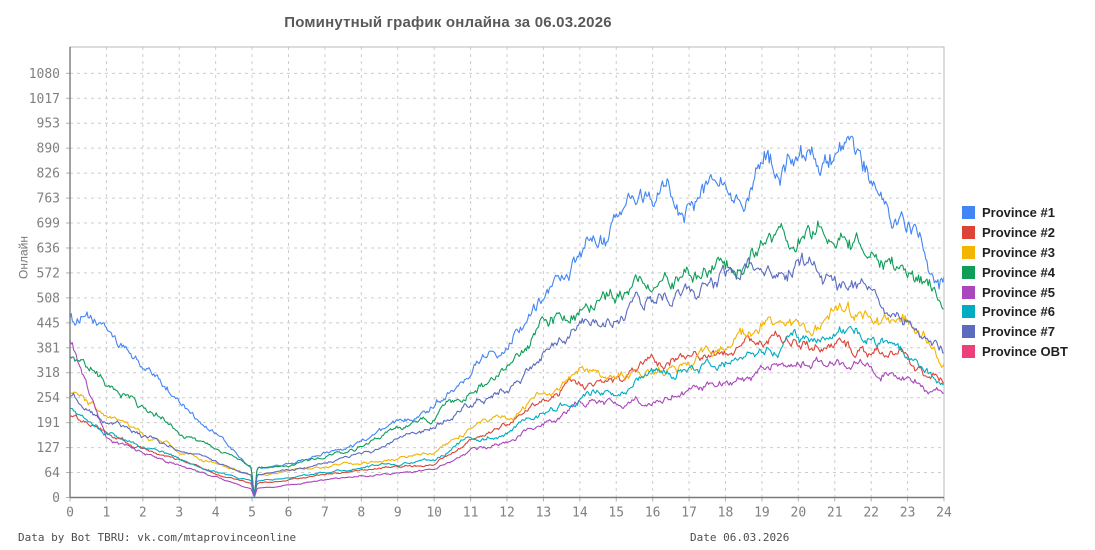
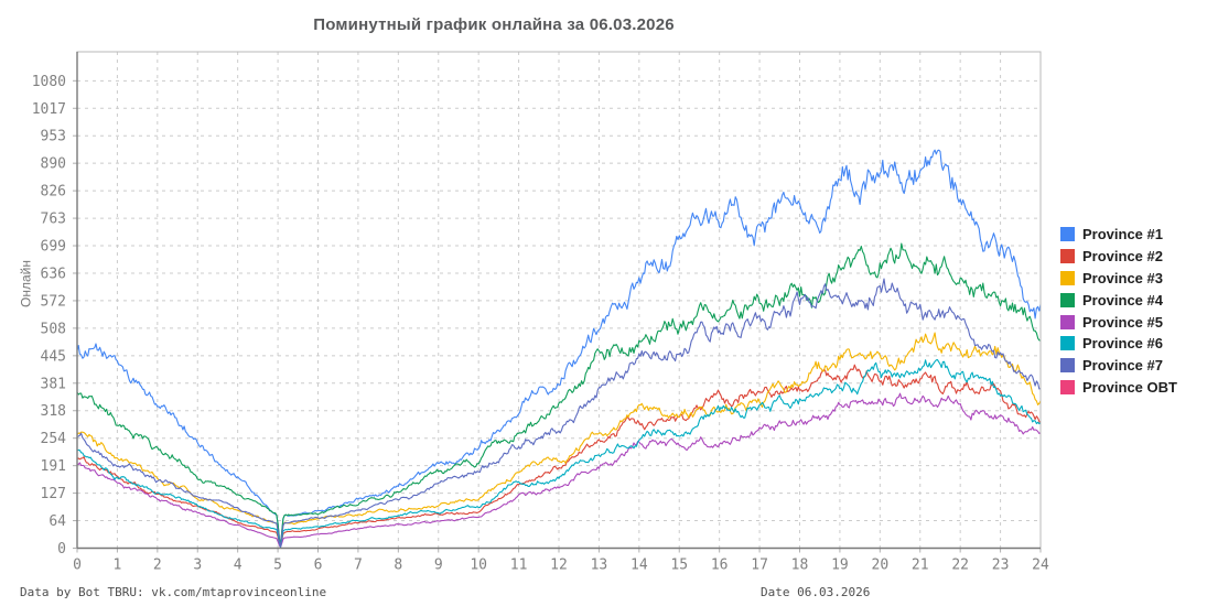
Province #5/0: 400 -> 200
